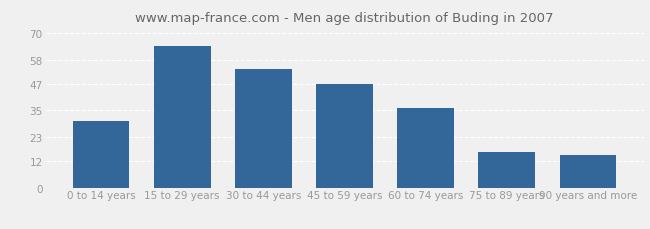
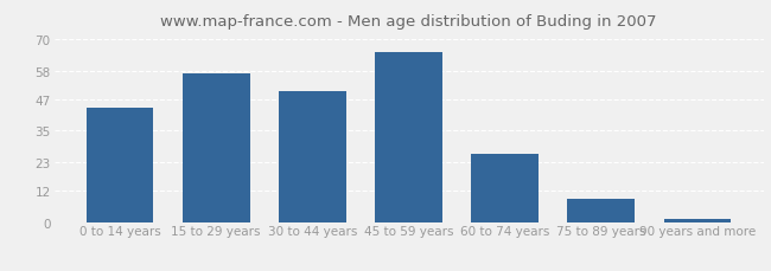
0 to 14 years: 30 -> 44
15 to 29 years: 64 -> 57
30 to 44 years: 54 -> 50
45 to 59 years: 47 -> 65
60 to 74 years: 36 -> 26
75 to 89 years: 16 -> 9
90 years and more: 15 -> 1
